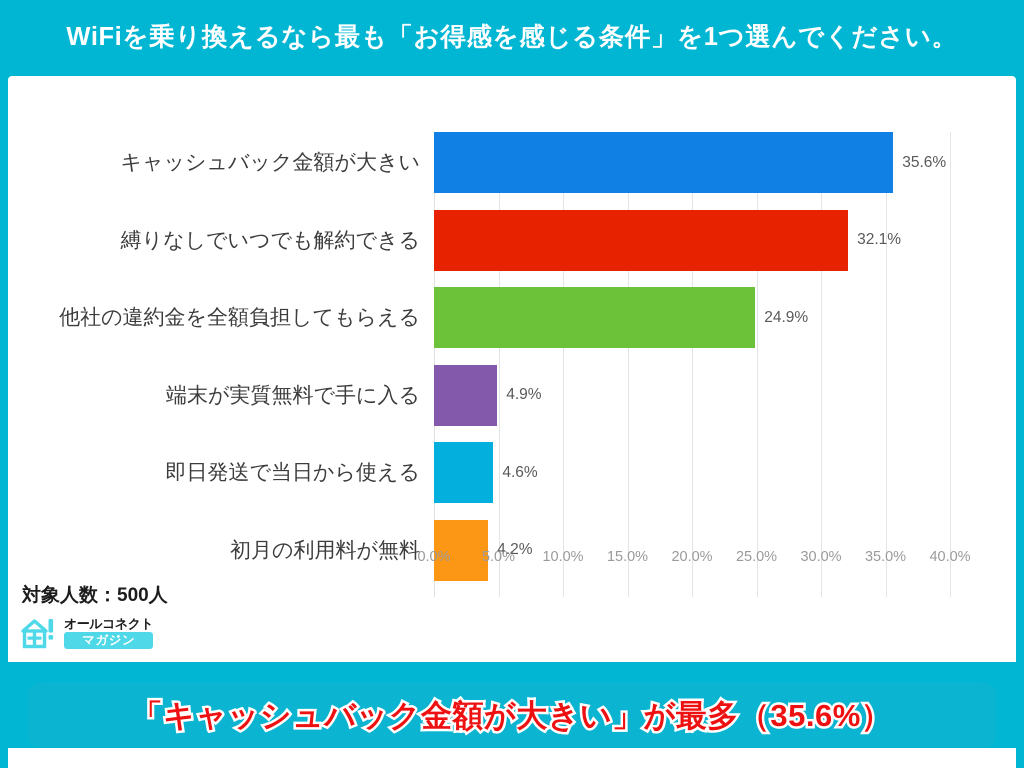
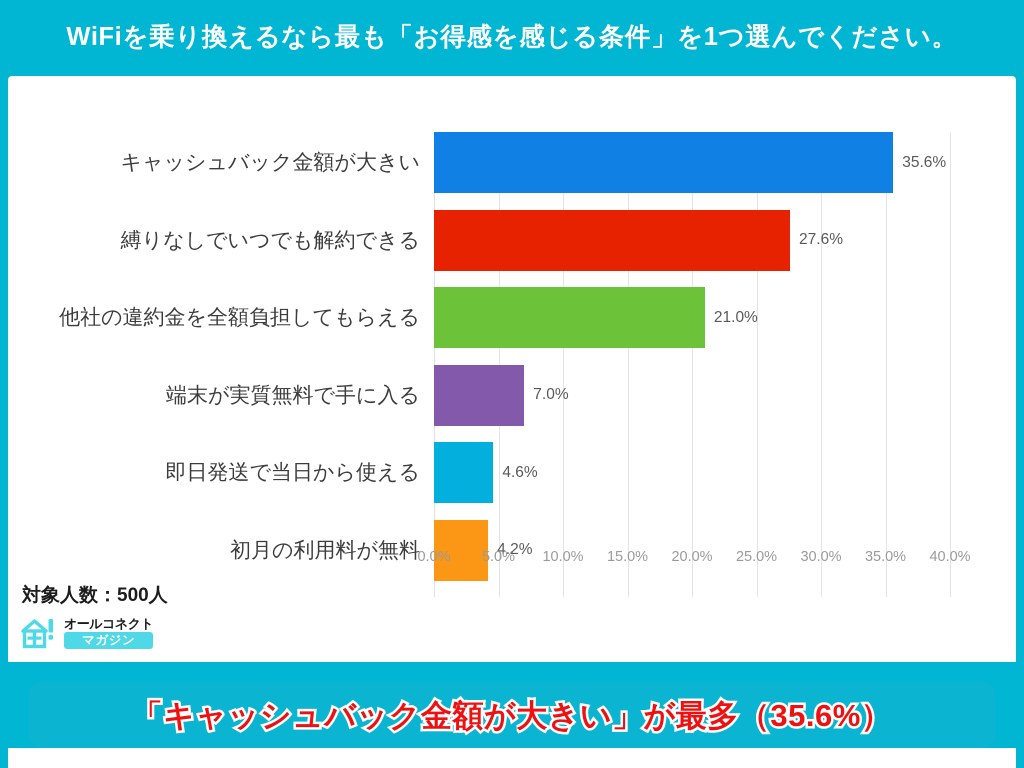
縛りなしでいつでも解約できる: 32.1% -> 27.6%
他社の違約金を全額負担してもらえる: 24.9% -> 21.0%
端末が実質無料で手に入る: 4.9% -> 7.0%
